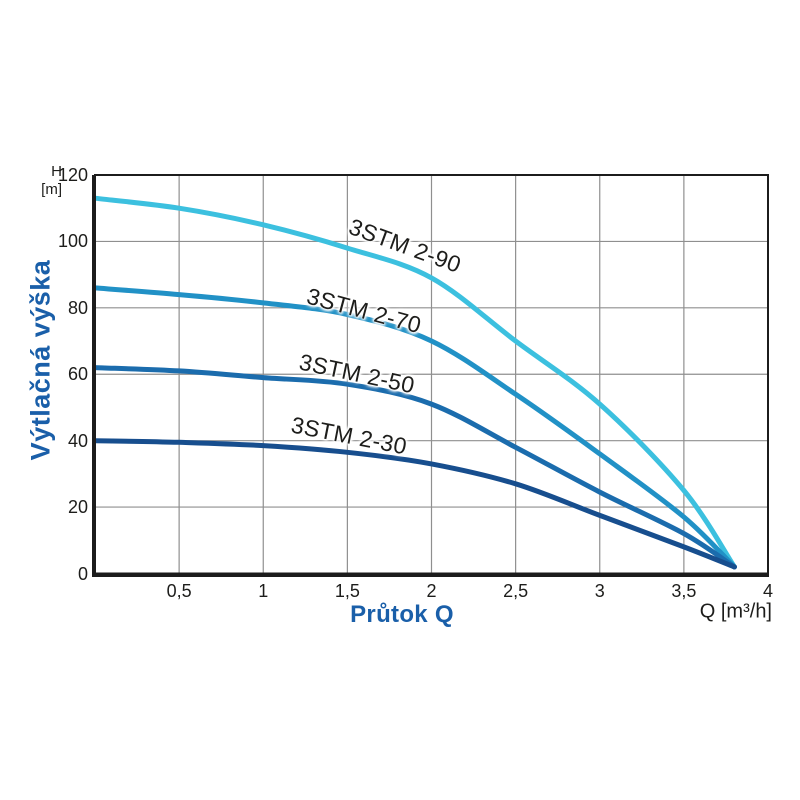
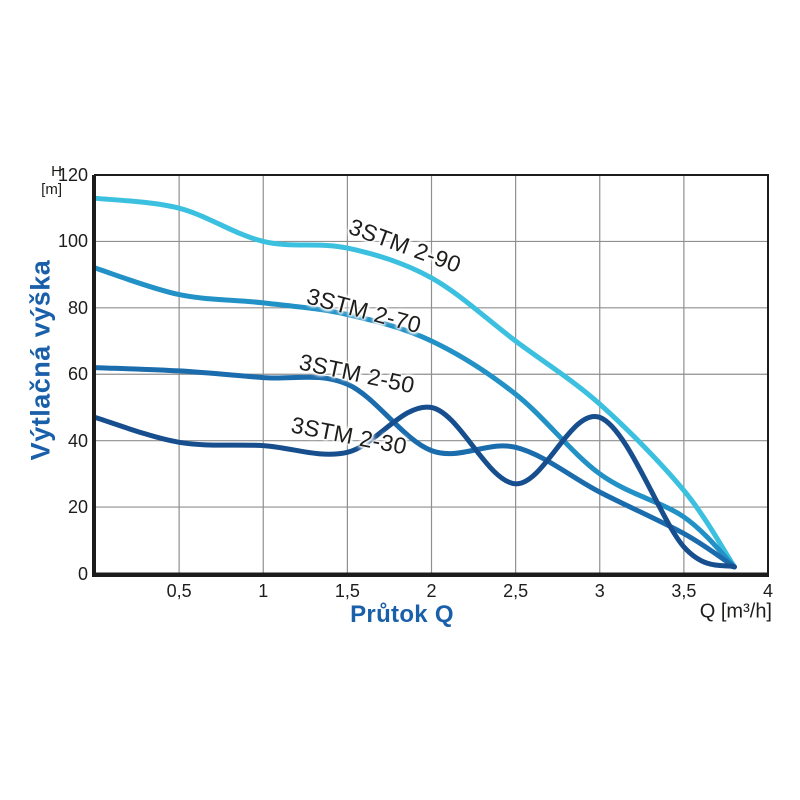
3STM 2-70/0: 86 -> 92
3STM 2-30/0: 40 -> 47
3STM 2-90/1: 105 -> 100
3STM 2-50/2: 51 -> 37
3STM 2-30/2: 33 -> 50
3STM 2-70/3: 36 -> 30
3STM 2-30/3: 18 -> 47
